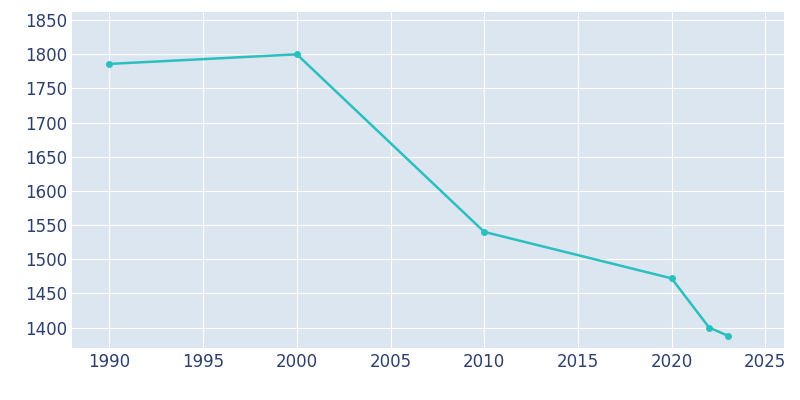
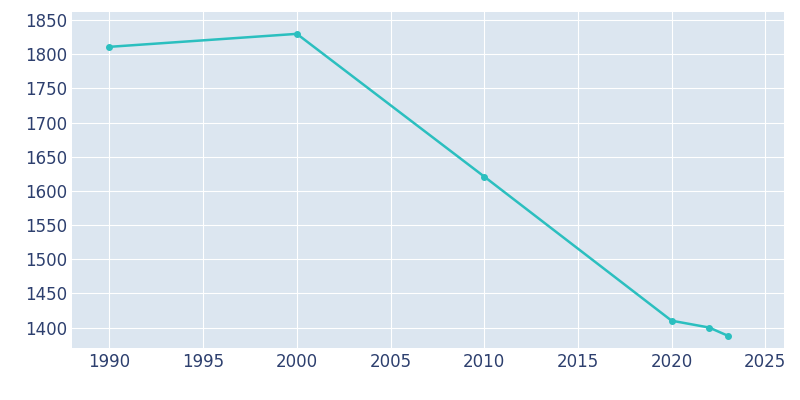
1990: 1786 -> 1811
2000: 1800 -> 1830
2010: 1540 -> 1621
2020: 1472 -> 1410
